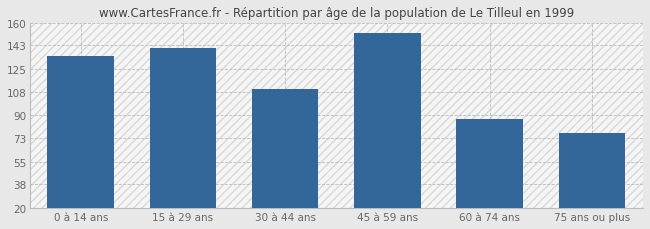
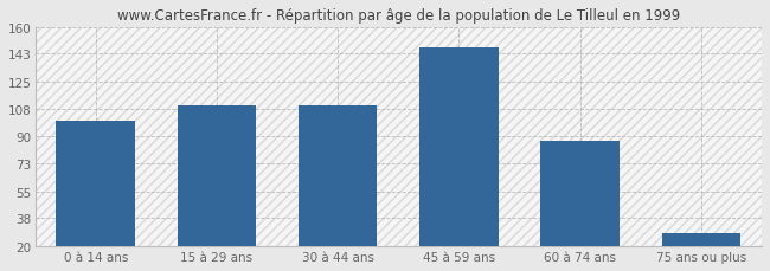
0 à 14 ans: 135 -> 100
15 à 29 ans: 141 -> 110
45 à 59 ans: 152 -> 147
75 ans ou plus: 77 -> 28
